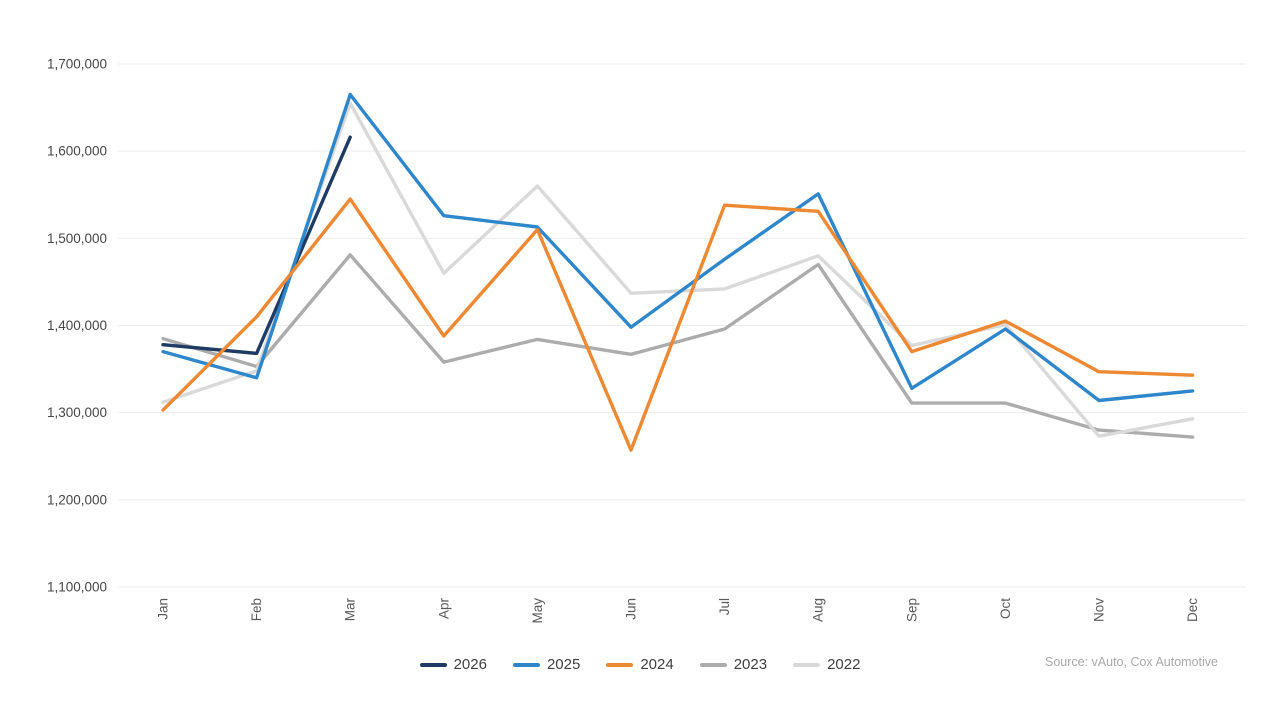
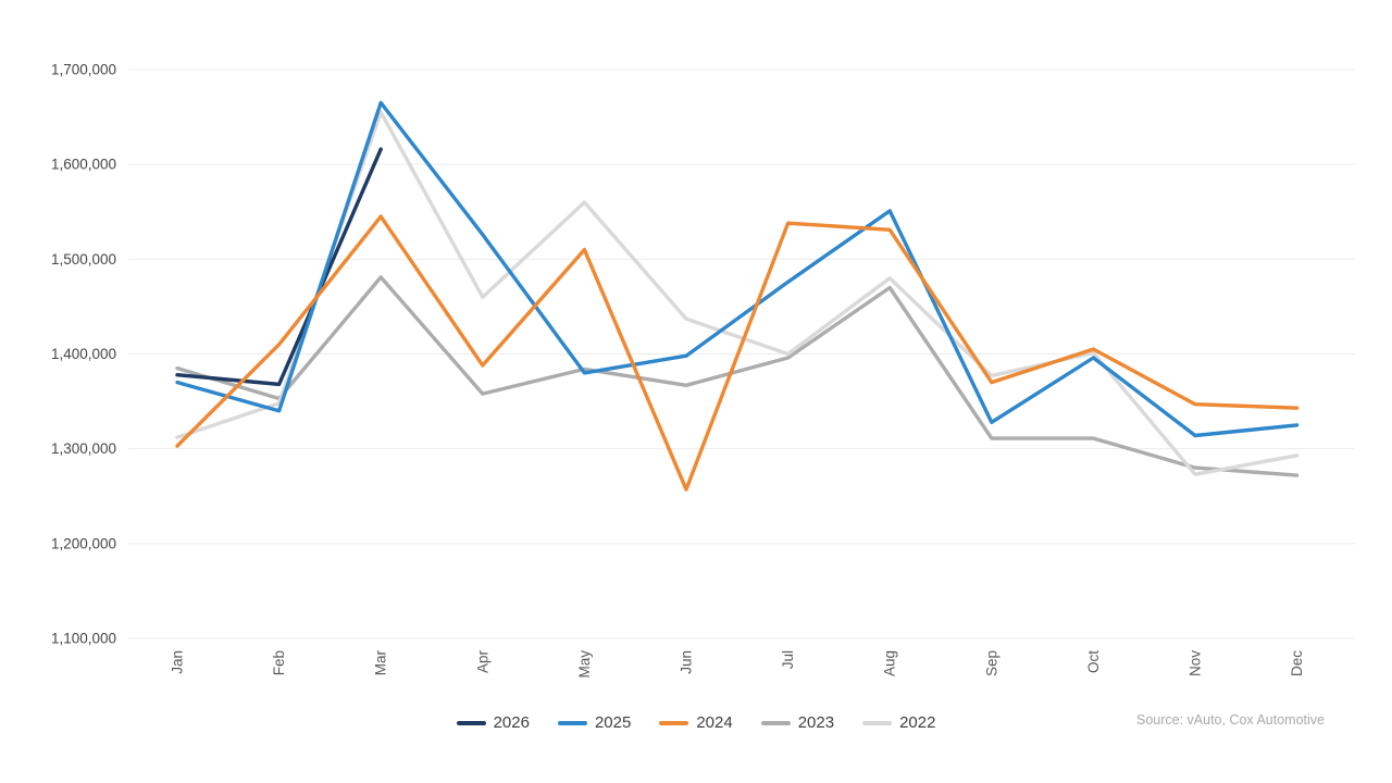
2025/May: 1510000 -> 1380000
2022/Jul: 1440000 -> 1400000
